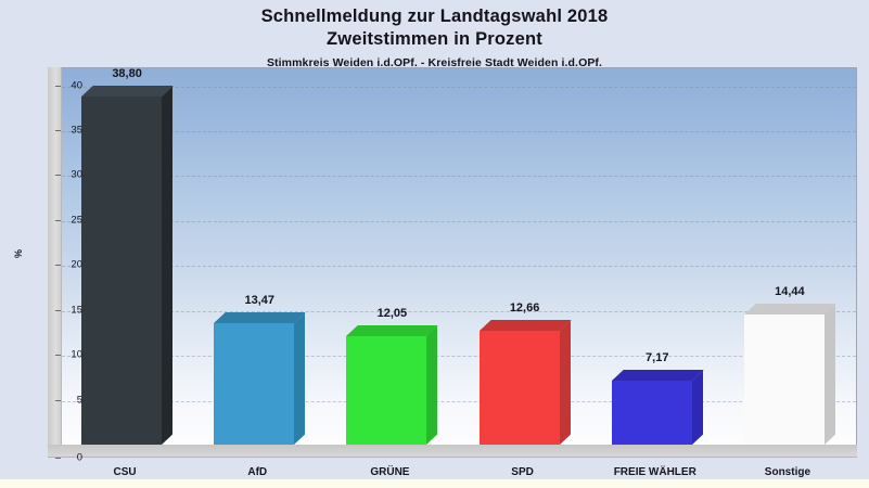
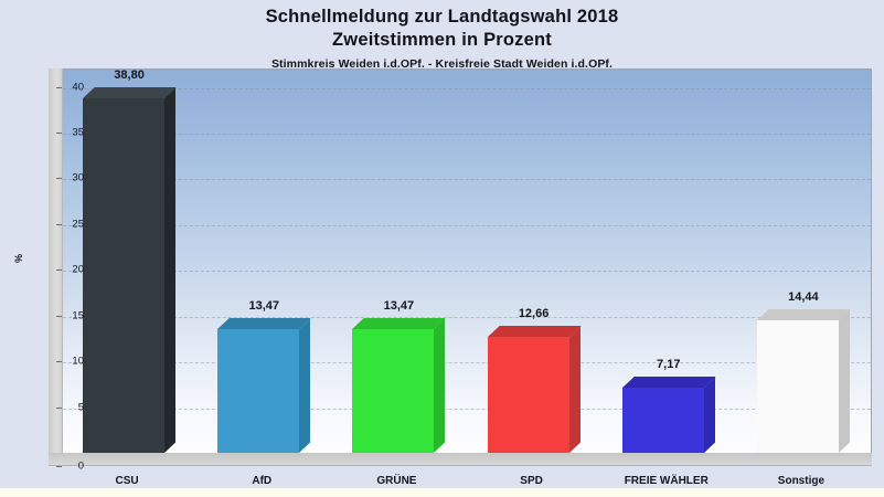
GRÜNE: 12,05 -> 13,47
